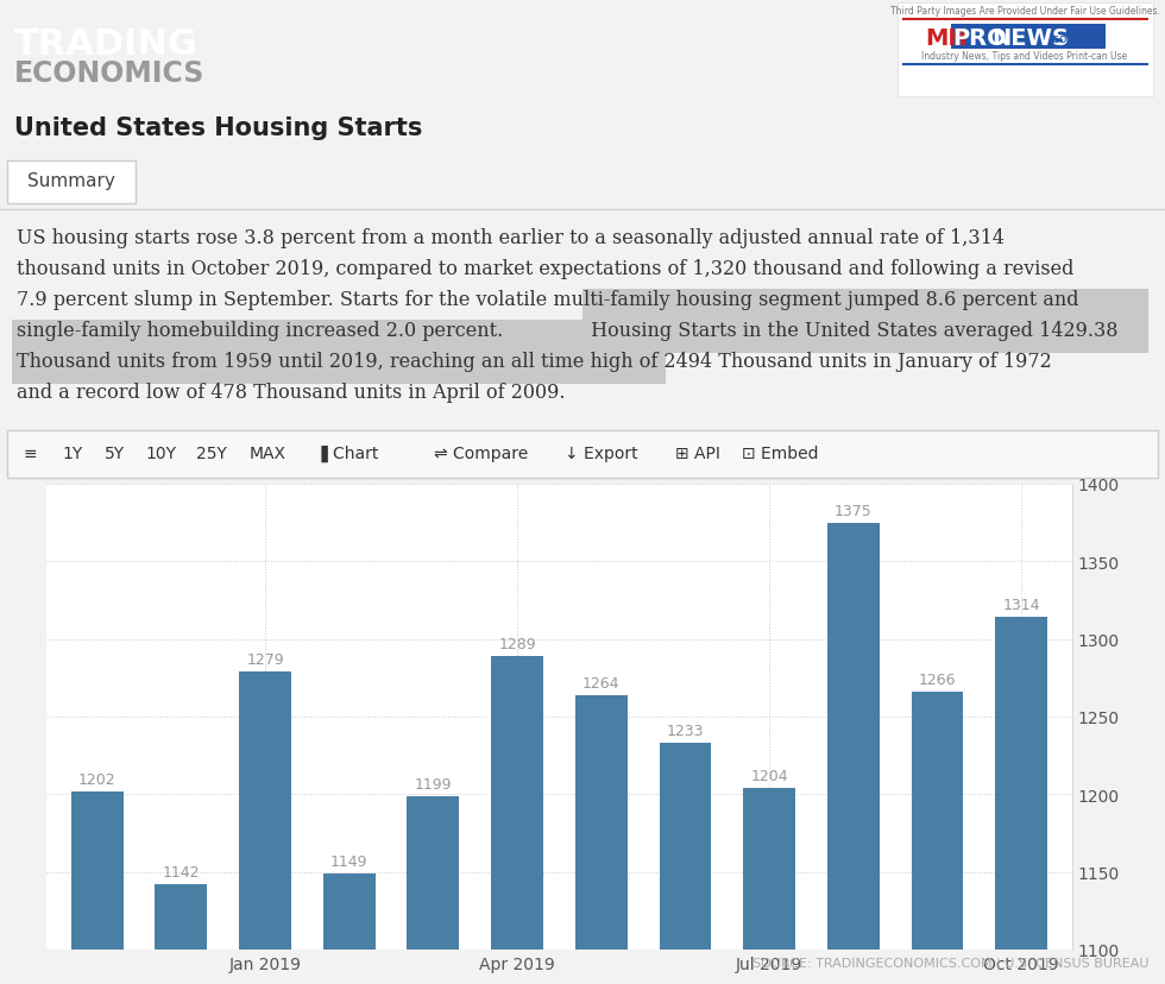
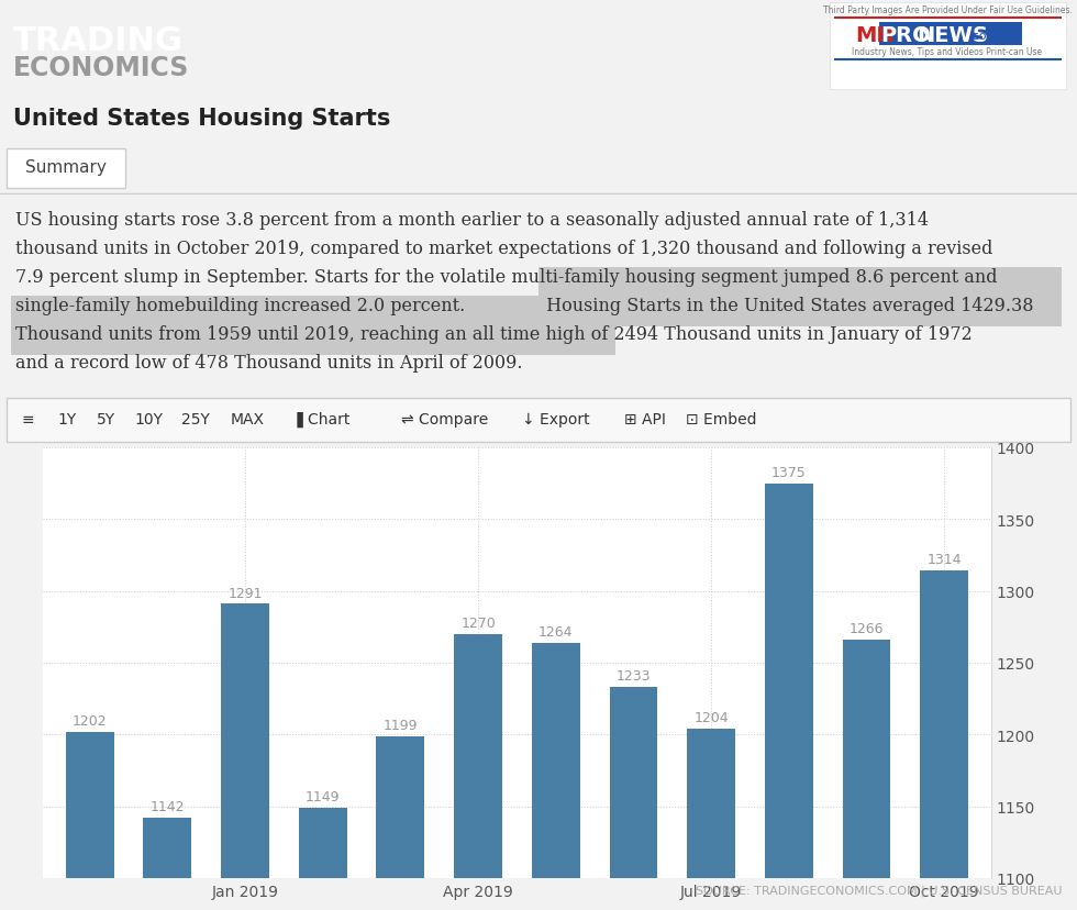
Jan 2019: 1279 -> 1291
Apr 2019: 1289 -> 1270
